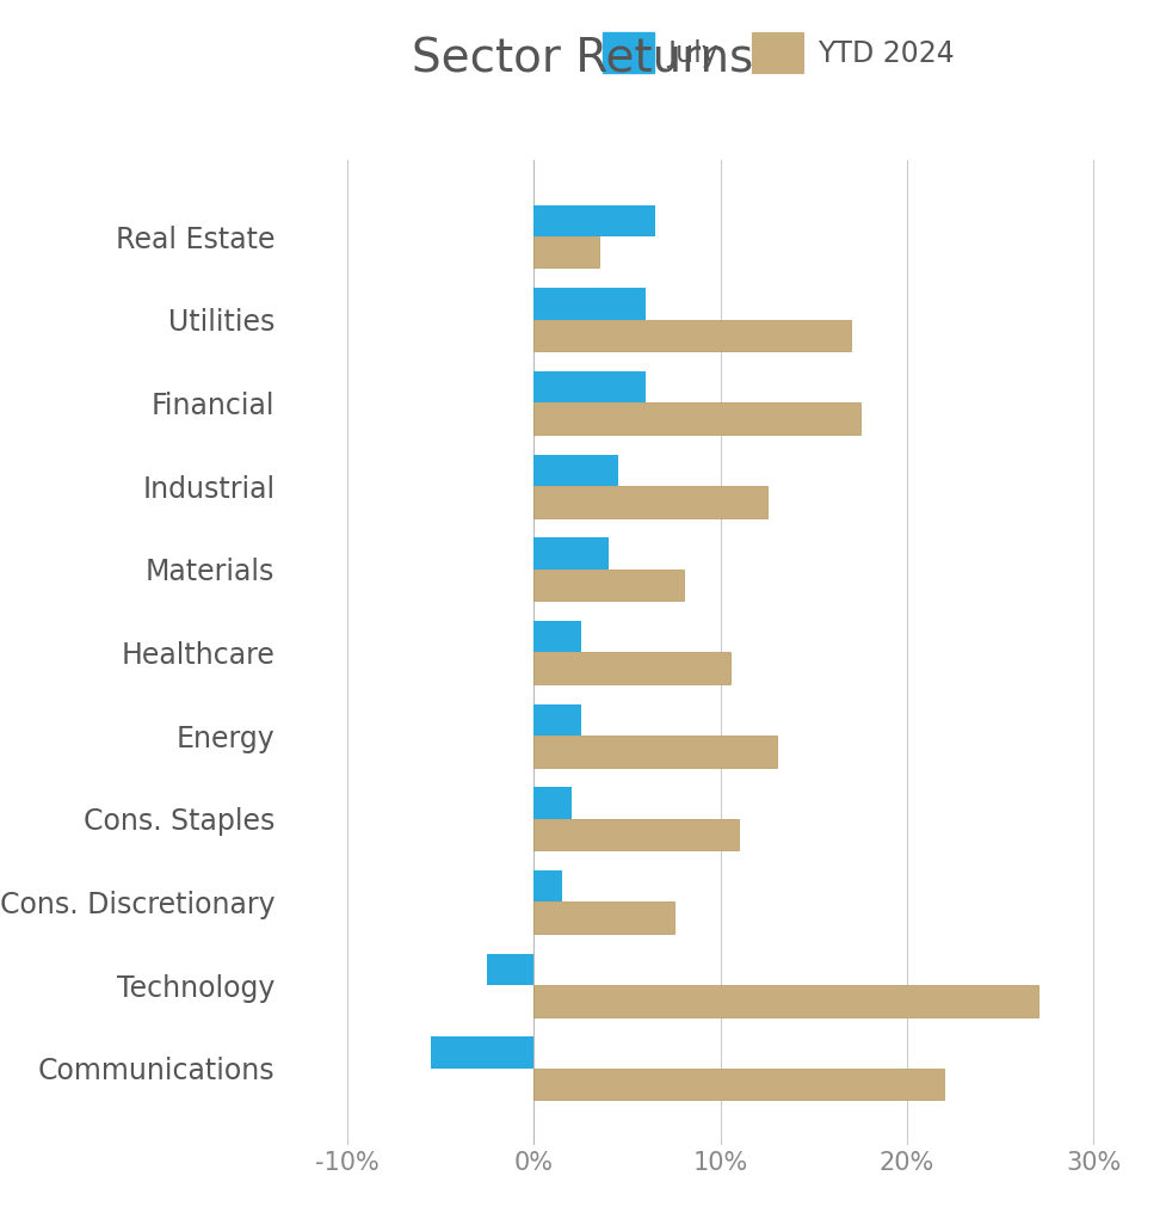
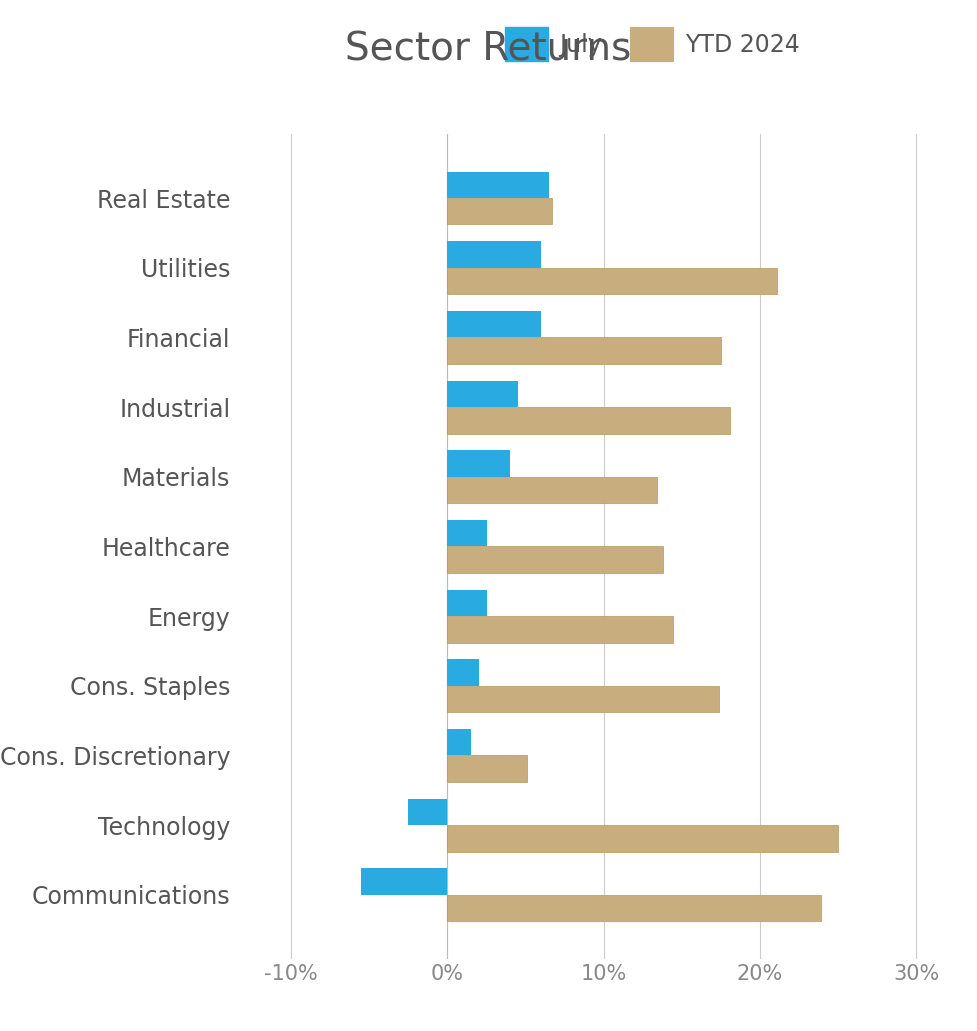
YTD 2024/Real Estate: 3.5% -> 6.7%
YTD 2024/Utilities: 17.0% -> 21.1%
YTD 2024/Industrial: 12.5% -> 18.1%
YTD 2024/Materials: 8.0% -> 13.4%
YTD 2024/Healthcare: 10.5% -> 13.8%
YTD 2024/Energy: 13.0% -> 14.4%
YTD 2024/Cons. Staples: 11.0% -> 17.4%
YTD 2024/Cons. Discretionary: 7.5% -> 5.1%
YTD 2024/Technology: 27.0% -> 25.0%
YTD 2024/Communications: 22.0% -> 23.9%
